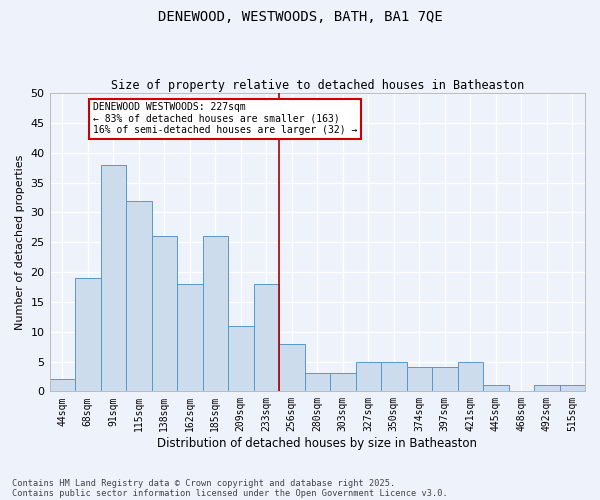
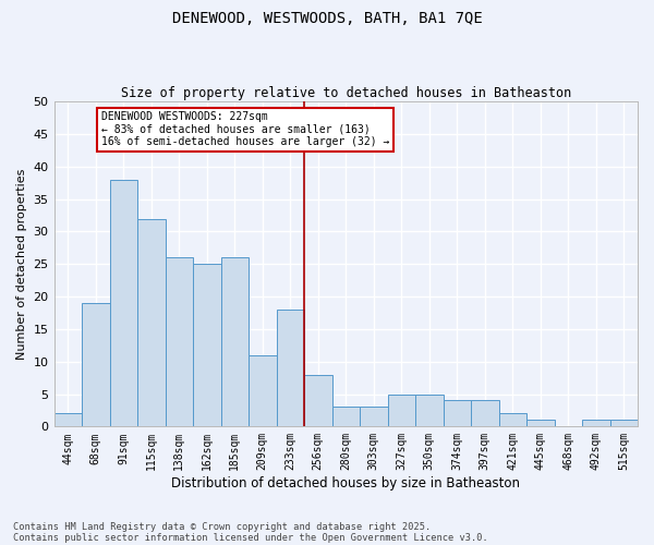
162sqm: 18 -> 25
421sqm: 5 -> 2
